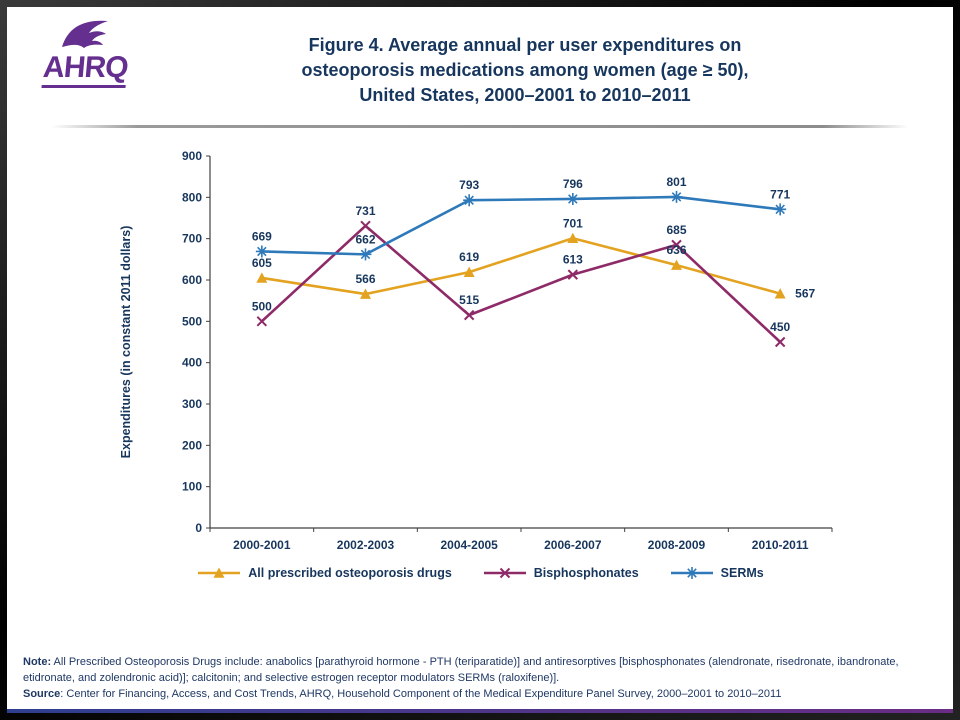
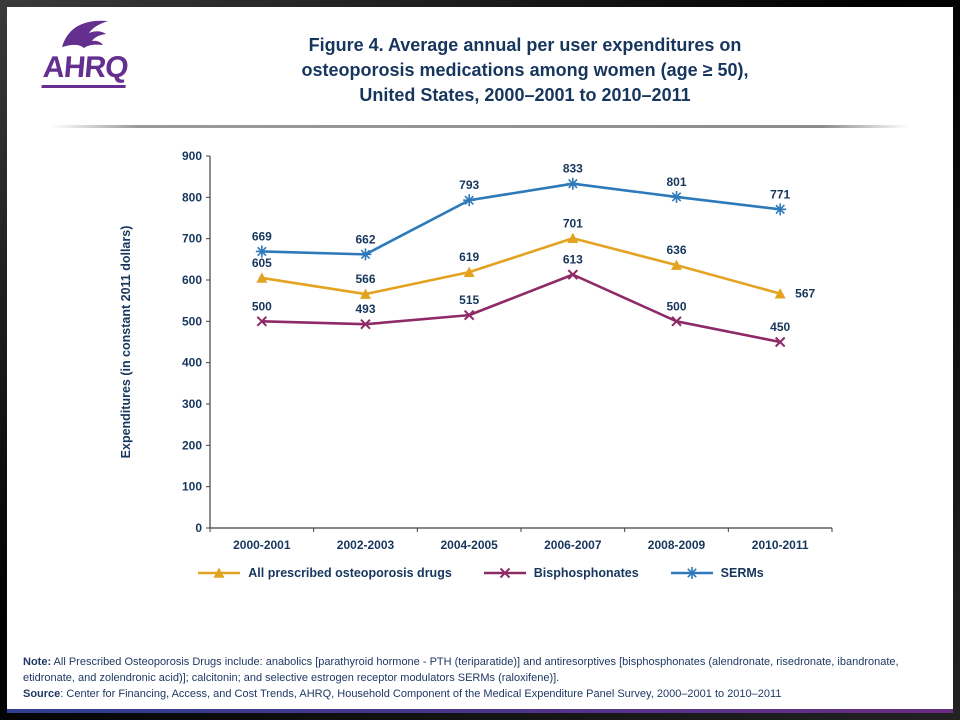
Bisphosphonates/2002-2003: 731 -> 493
SERMs/2006-2007: 796 -> 833
Bisphosphonates/2008-2009: 685 -> 500
